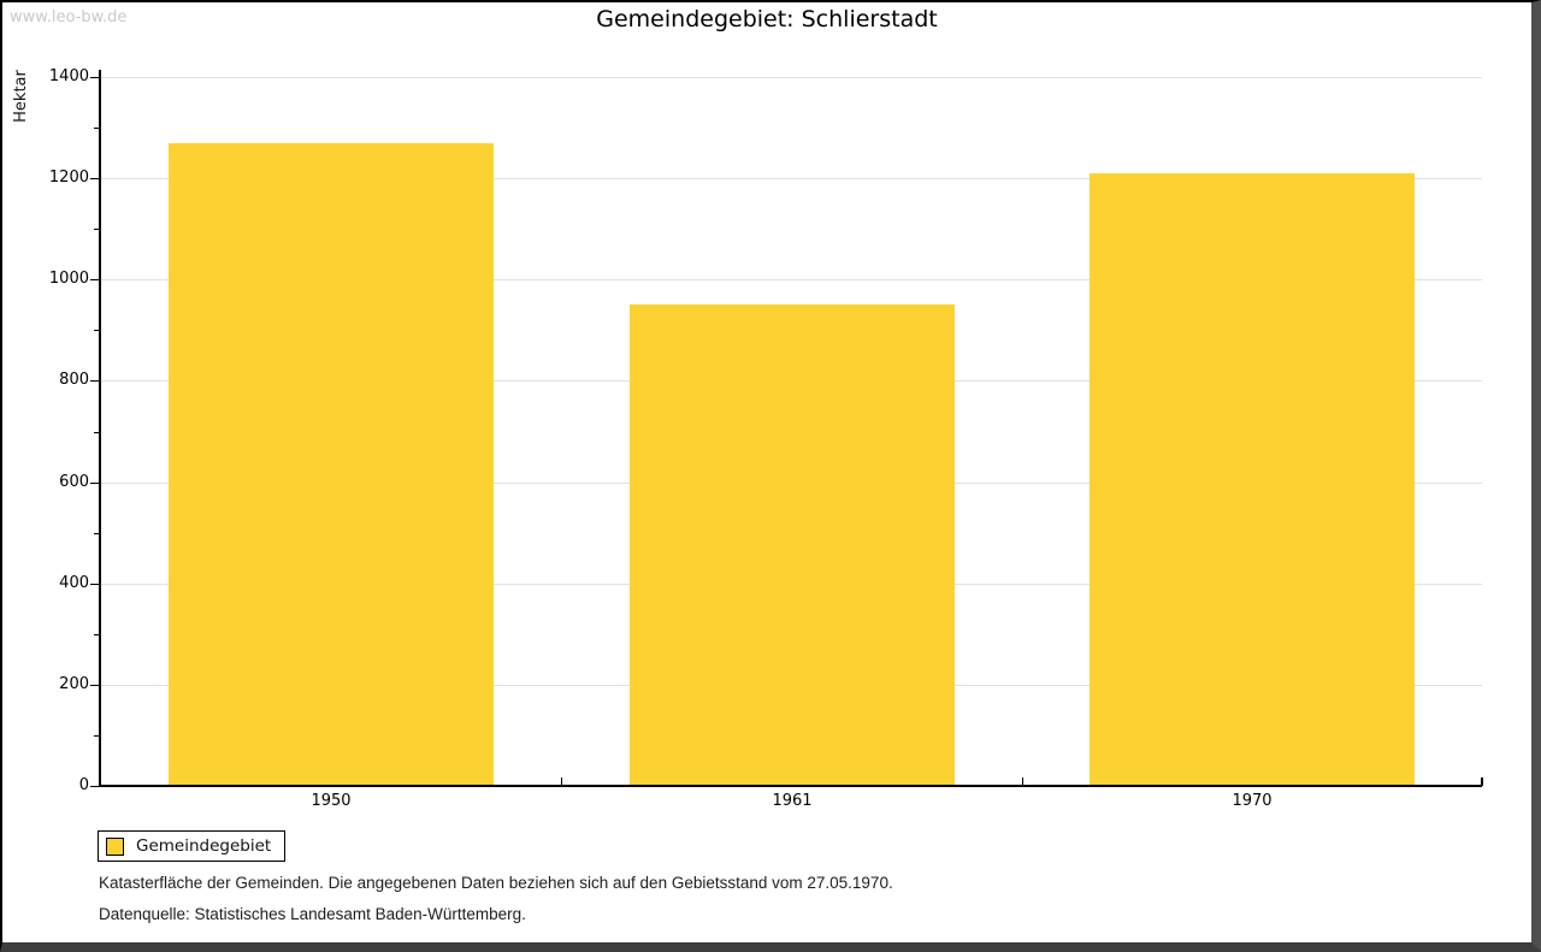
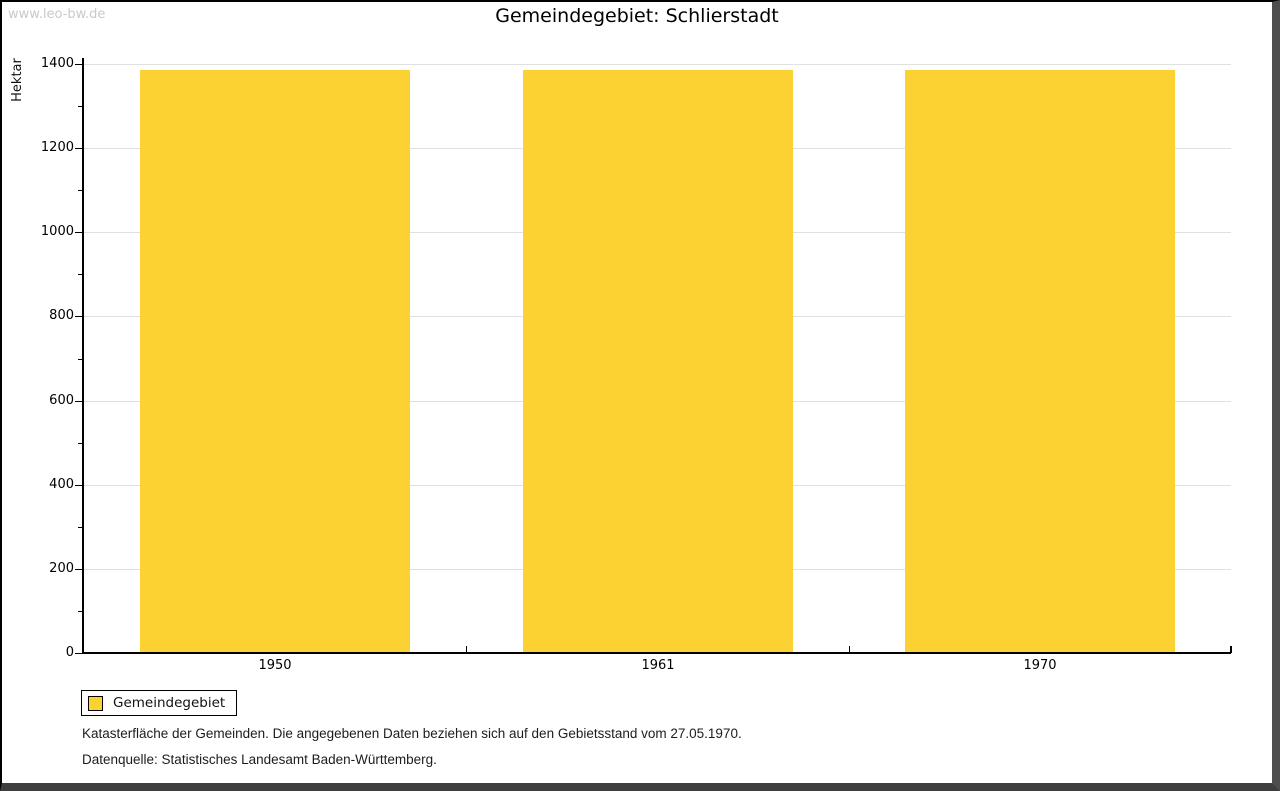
1950: 1270 -> 1380
1961: 950 -> 1380
1970: 1210 -> 1380
